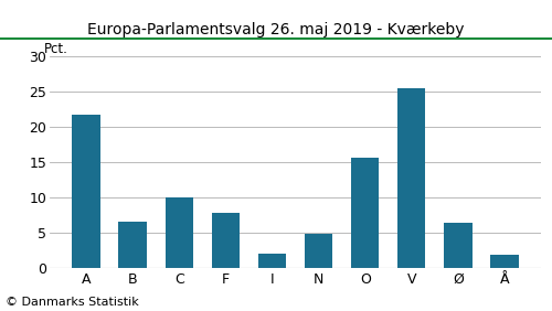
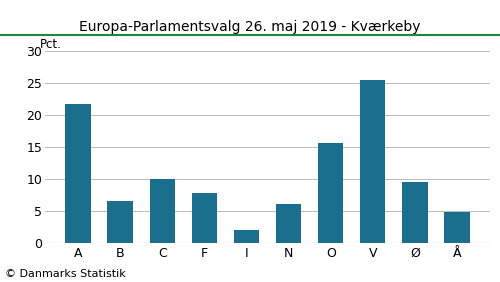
N: 4.7 -> 6.0
Ø: 6.3 -> 9.4
Å: 1.8 -> 4.8
